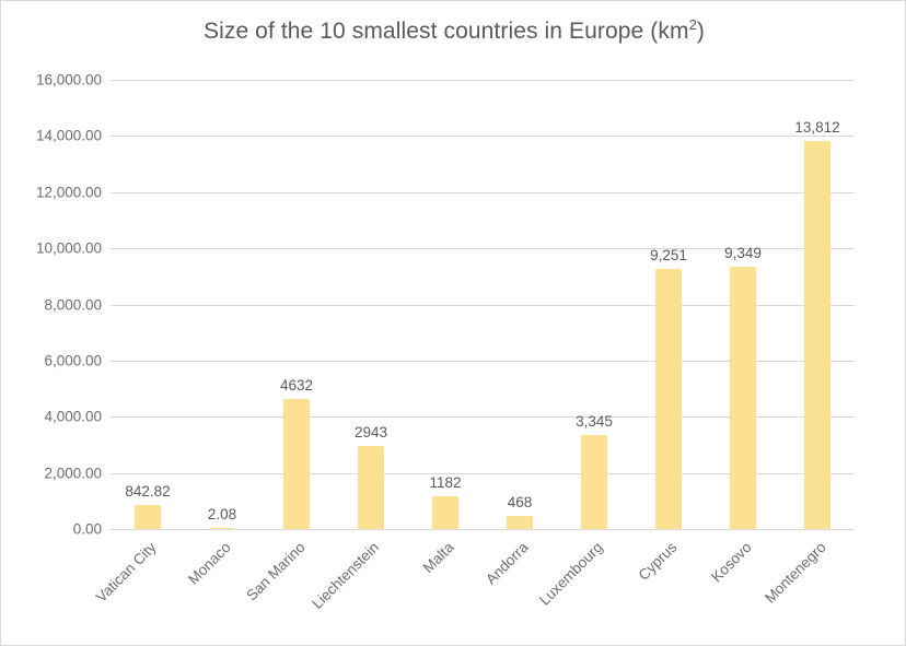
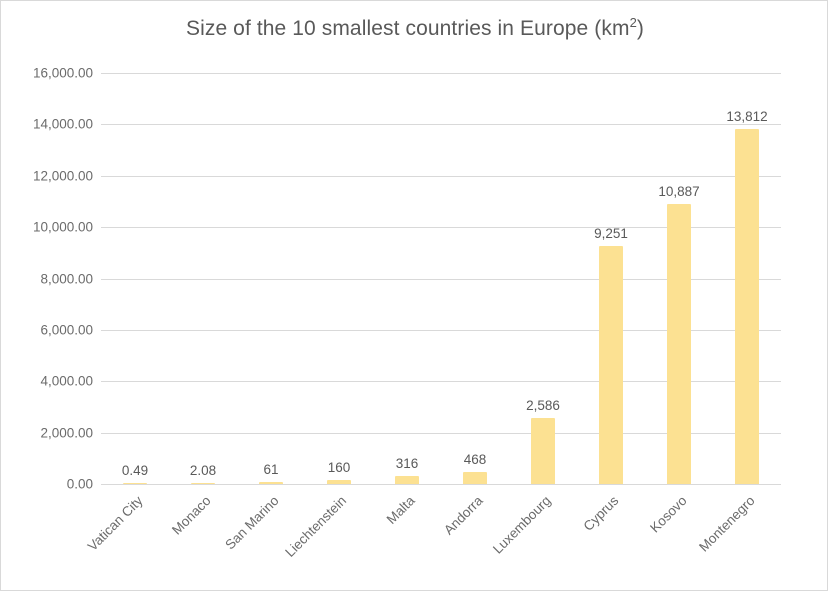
Vatican City: 842.82 -> 0.49
San Marino: 4632 -> 61
Liechtenstein: 2943 -> 160
Malta: 1182 -> 316
Luxembourg: 3,345 -> 2,586
Kosovo: 9,349 -> 10,887
